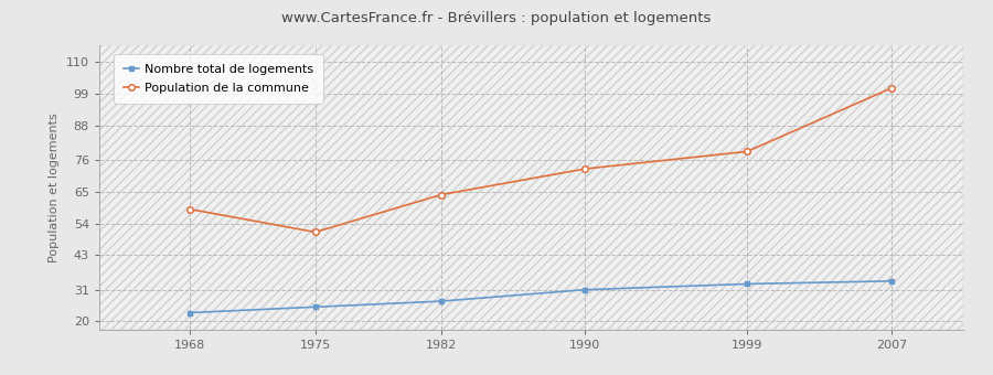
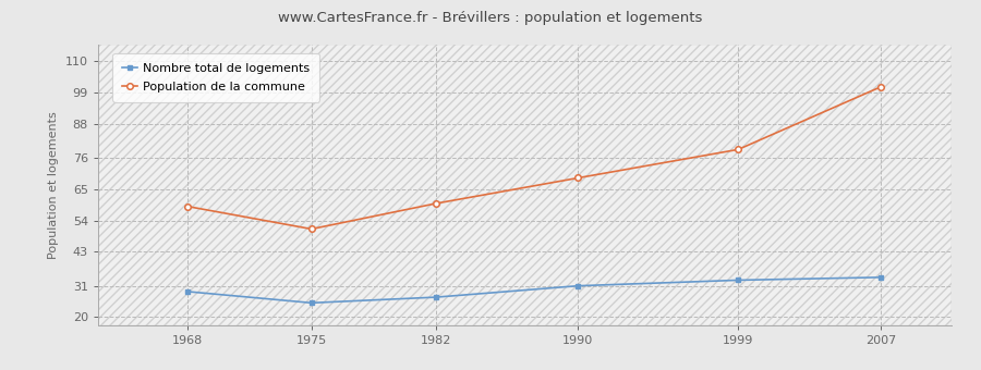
Nombre total de logements/1968: 23 -> 29
Population de la commune/1982: 64 -> 60
Population de la commune/1990: 73 -> 69
